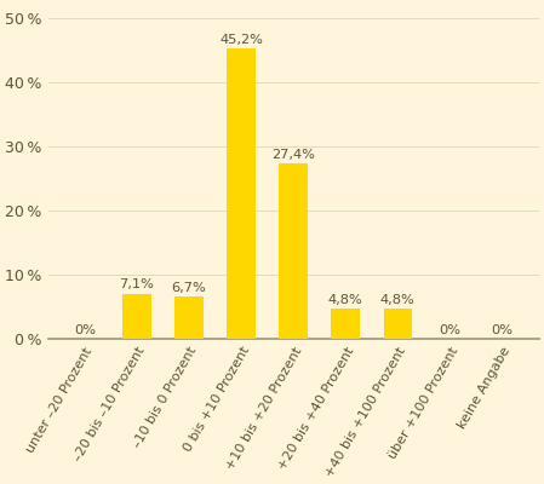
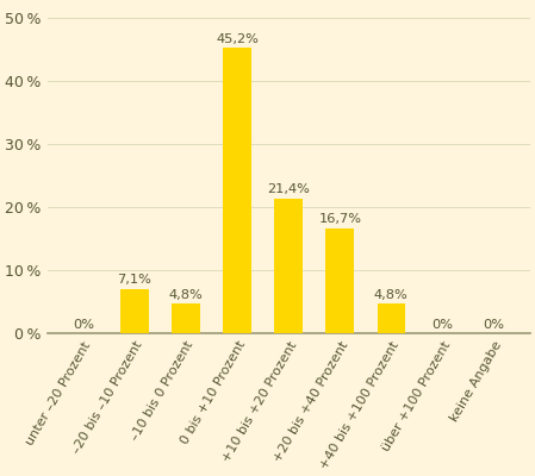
–10 bis 0 Prozent: 6,7% -> 4,8%
+10 bis +20 Prozent: 27,4% -> 21,4%
+20 bis +40 Prozent: 4,8% -> 16,7%
